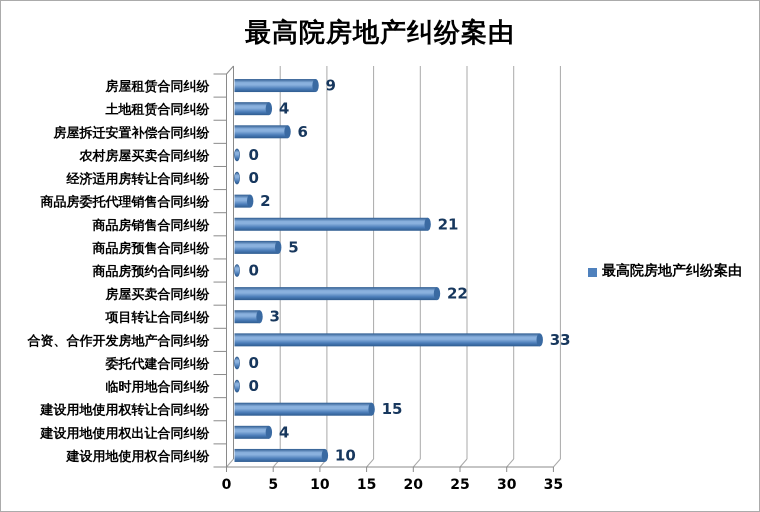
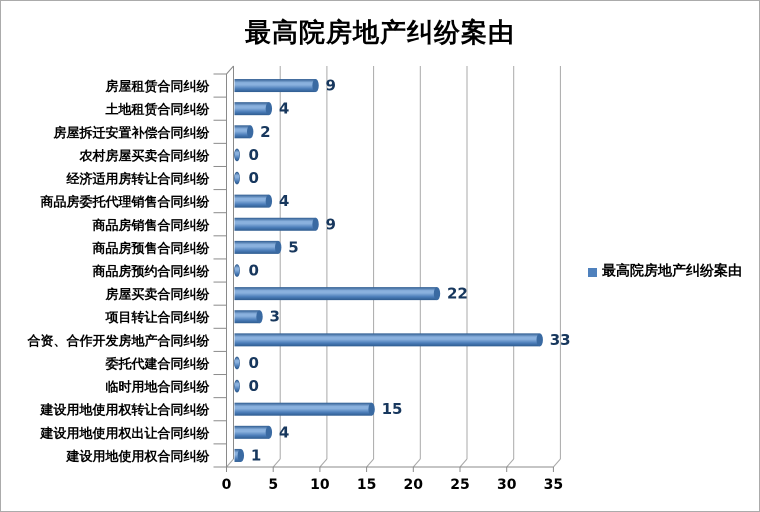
房屋拆迁安置补偿合同纠纷: 6 -> 2
商品房委托代理销售合同纠纷: 2 -> 4
商品房销售合同纠纷: 21 -> 9
建设用地使用权合同纠纷: 10 -> 1
